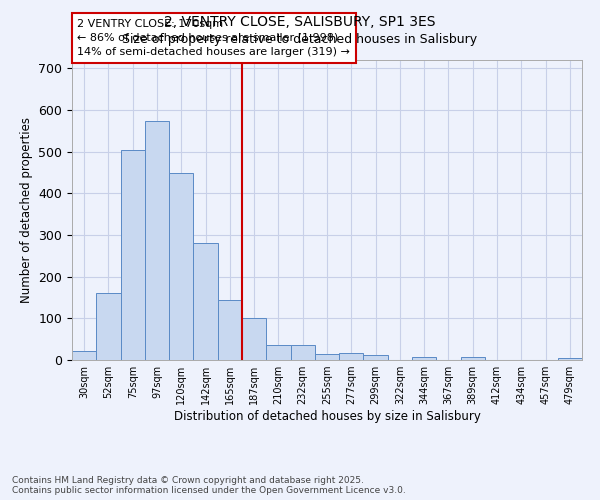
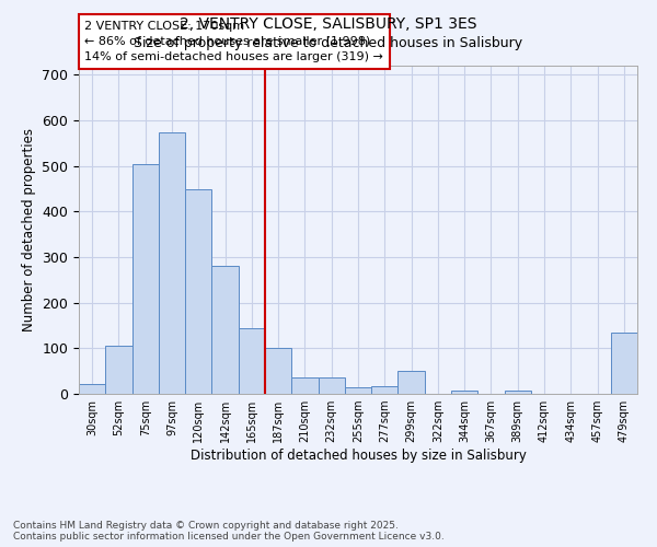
52sqm: 160 -> 105
299sqm: 12 -> 50
479sqm: 5 -> 135
